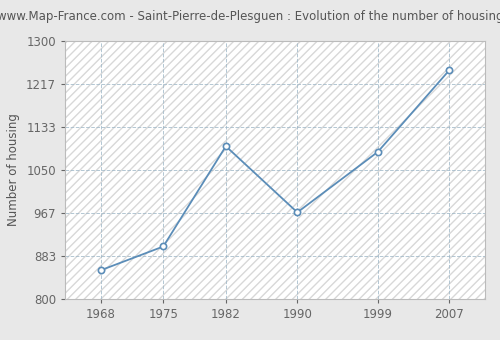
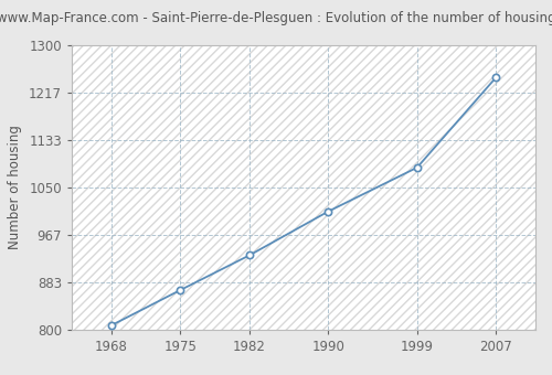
1968: 856 -> 808
1975: 902 -> 870
1982: 1096 -> 931
1990: 968 -> 1008
